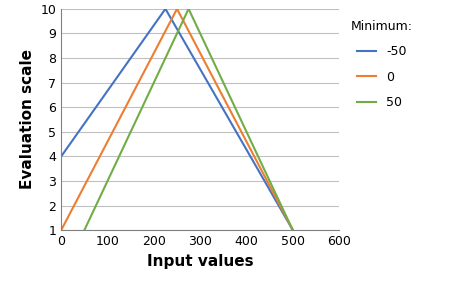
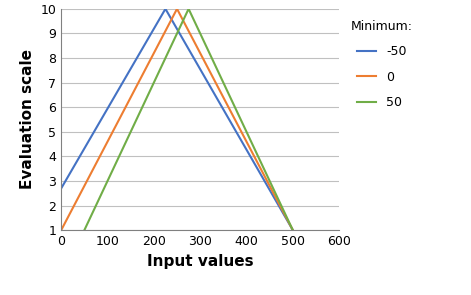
-50/0: 4.0 -> 2.7
